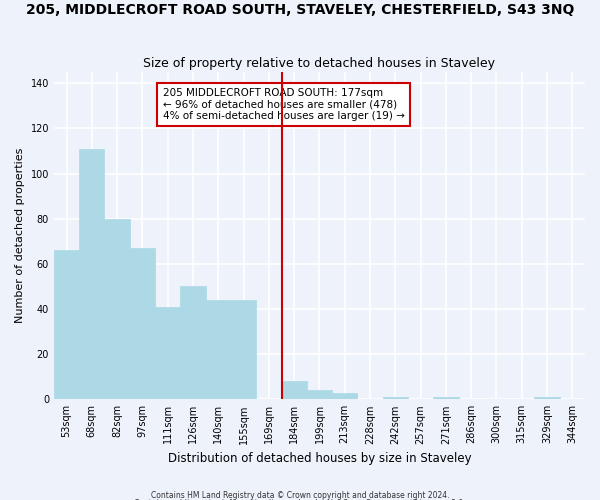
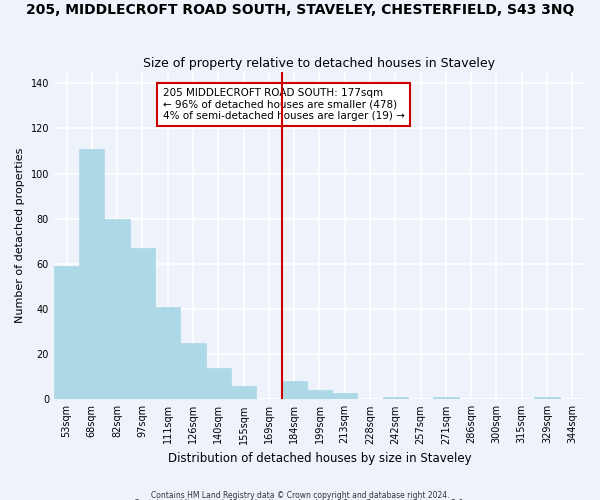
53sqm: 66 -> 59
126sqm: 50 -> 25
140sqm: 44 -> 14
155sqm: 44 -> 6
